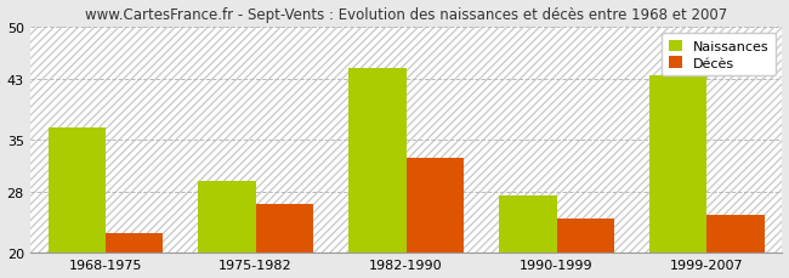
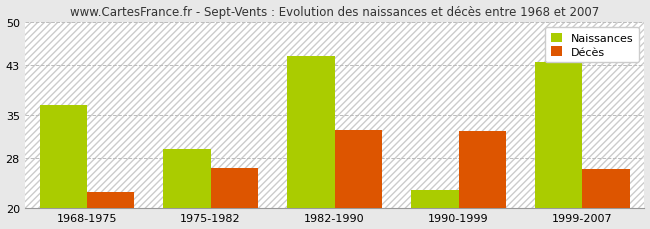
Naissances/1990-1999: 27.5 -> 22.8
Décès/1990-1999: 24.5 -> 32.4
Décès/1999-2007: 25.0 -> 26.2
